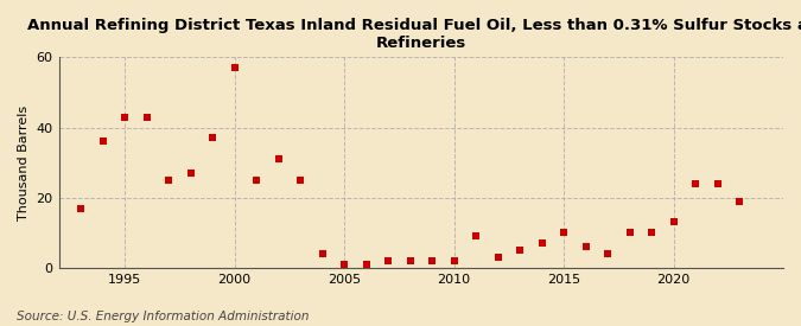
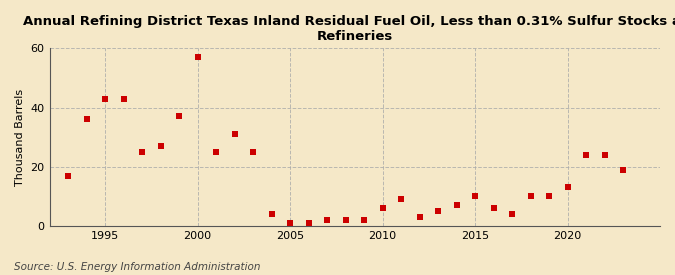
2010: 2 -> 6
